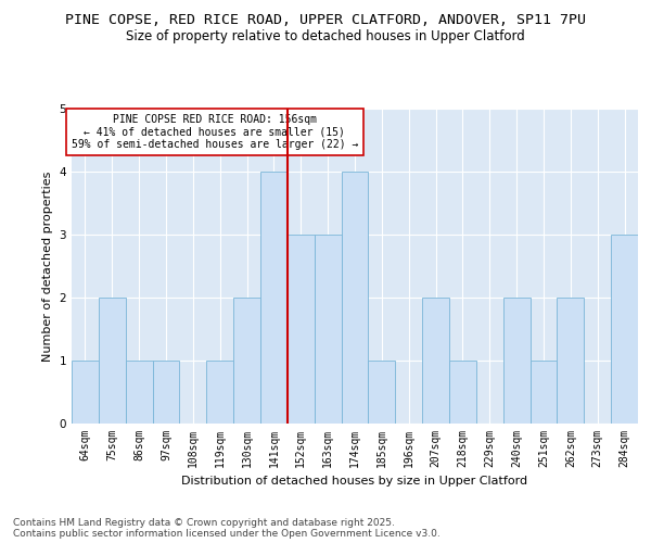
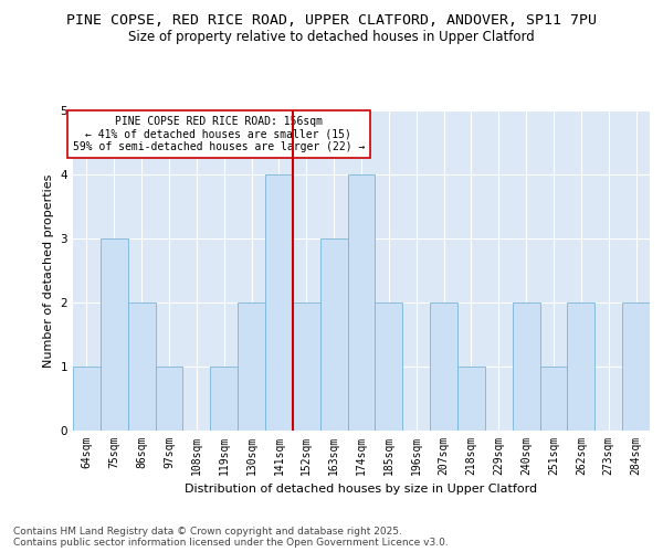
75sqm: 2 -> 3
86sqm: 1 -> 2
152sqm: 3 -> 2
185sqm: 1 -> 2
284sqm: 3 -> 2
